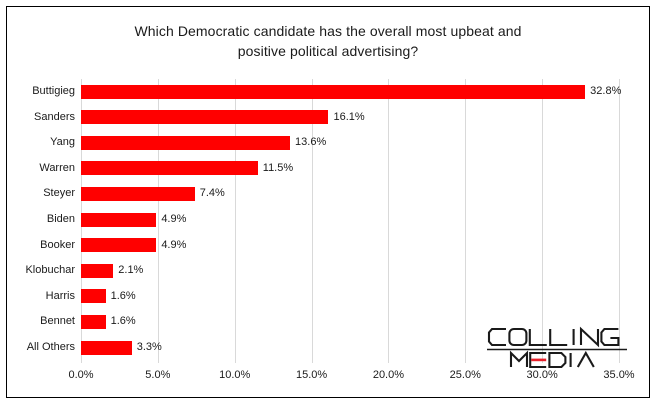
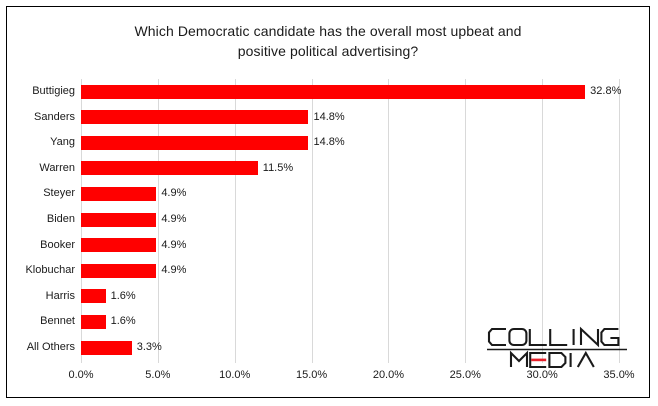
Sanders: 16.1% -> 14.8%
Yang: 13.6% -> 14.8%
Steyer: 7.4% -> 4.9%
Klobuchar: 2.1% -> 4.9%
